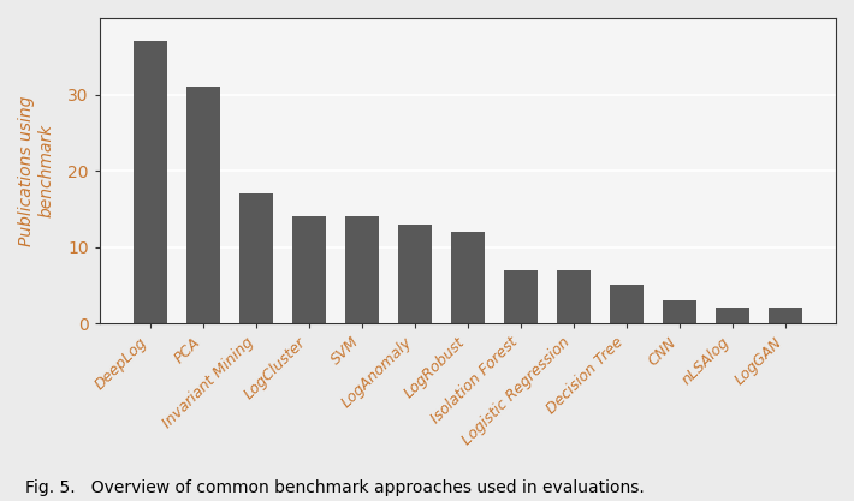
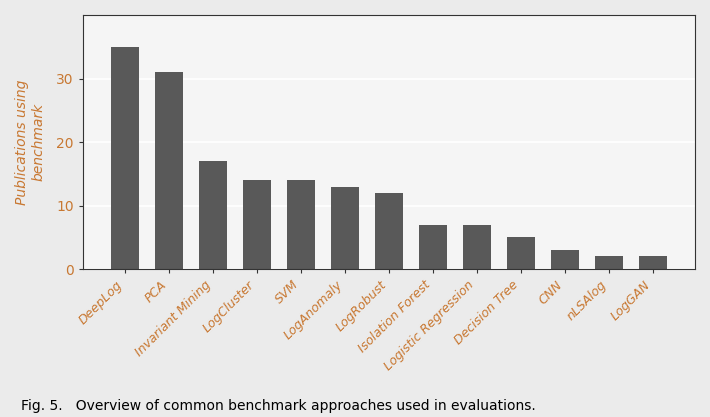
DeepLog: 37 -> 35
